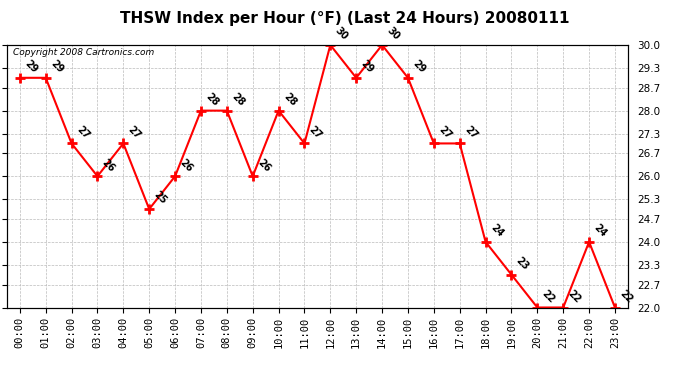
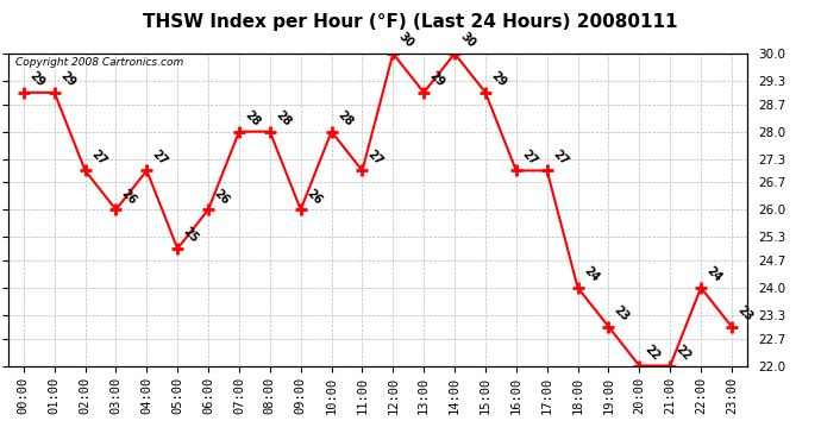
23:00: 22 -> 23
